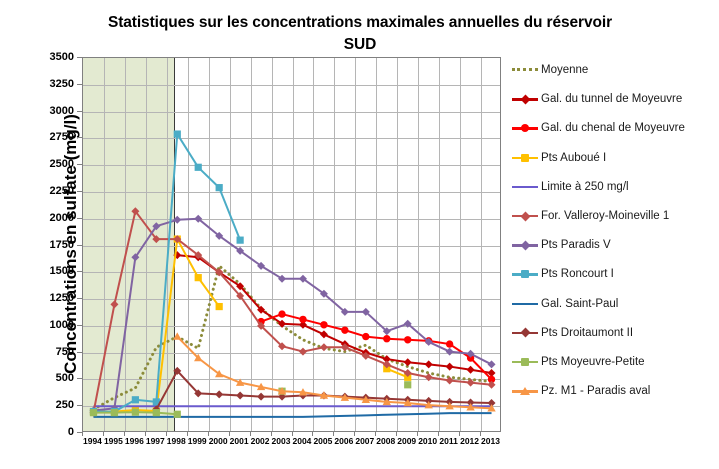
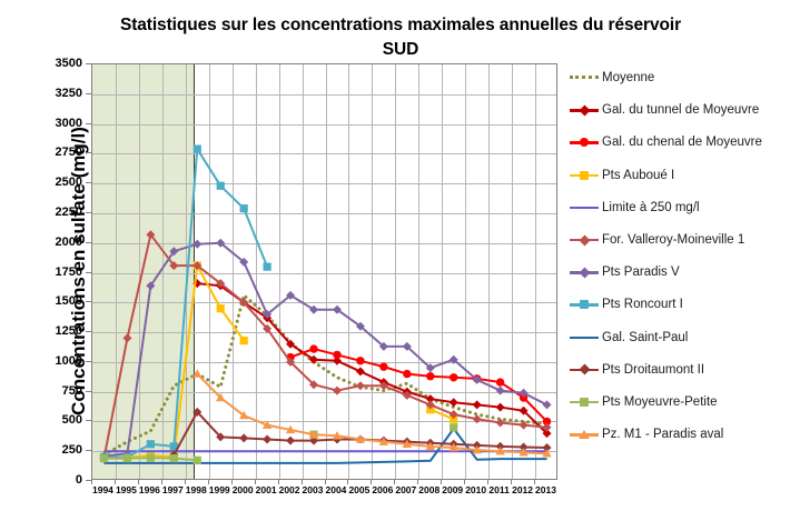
Pts Paradis V/2001: 1700 -> 1400
Gal. Saint-Paul/2009: 180 -> 440
Gal. du tunnel de Moyeuvre/2013: 560 -> 400
